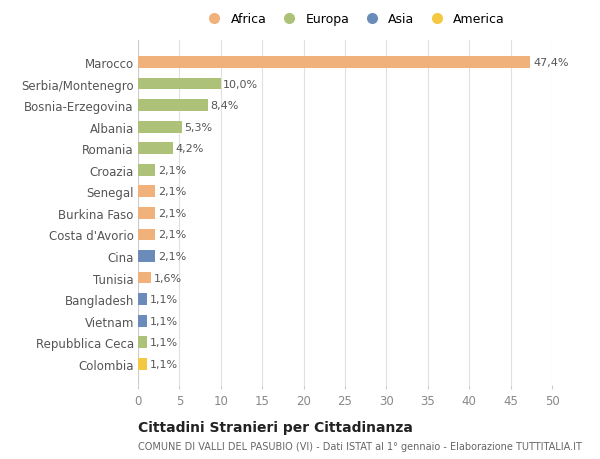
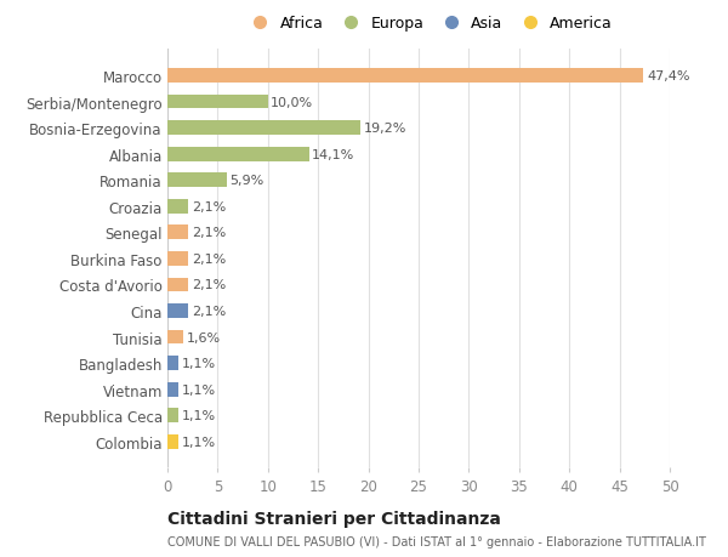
Bosnia-Erzegovina: 8,4% -> 19,2%
Albania: 5,3% -> 14,1%
Romania: 4,2% -> 5,9%
